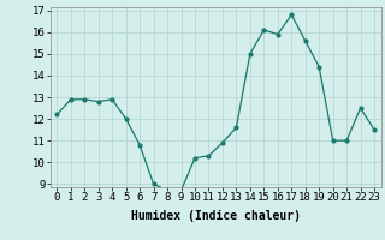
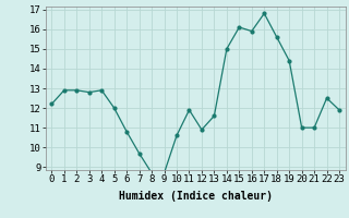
7: 9.0 -> 9.7
10: 10.2 -> 10.6
11: 10.3 -> 11.9
23: 11.5 -> 11.9
